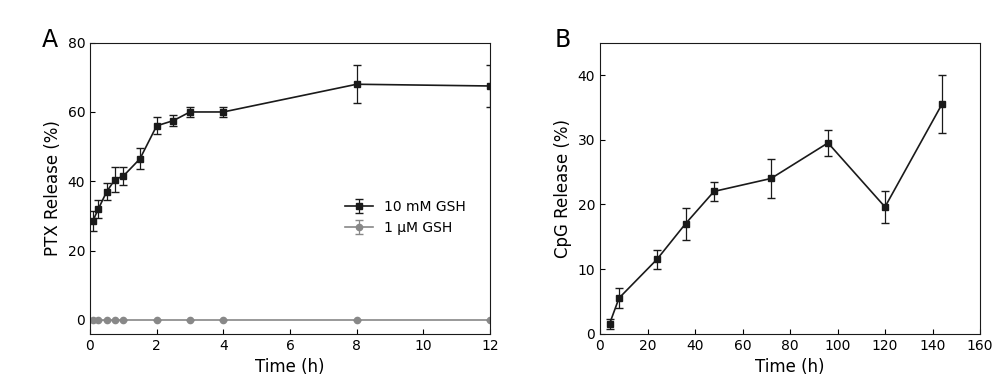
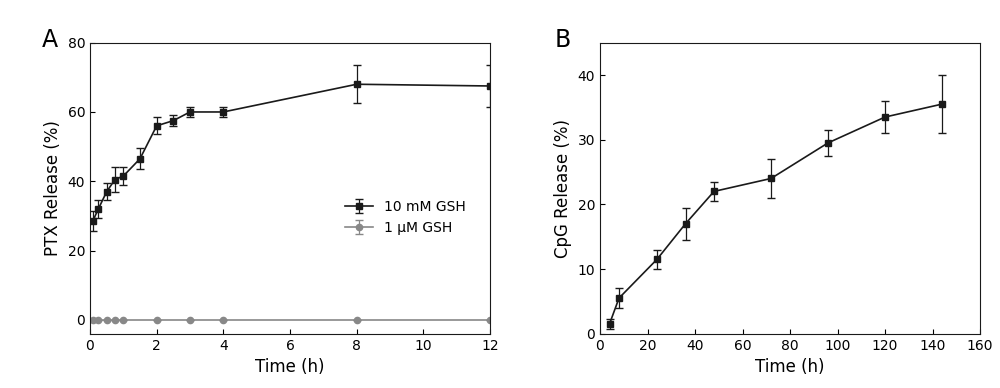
120: 19.6 -> 33.5
